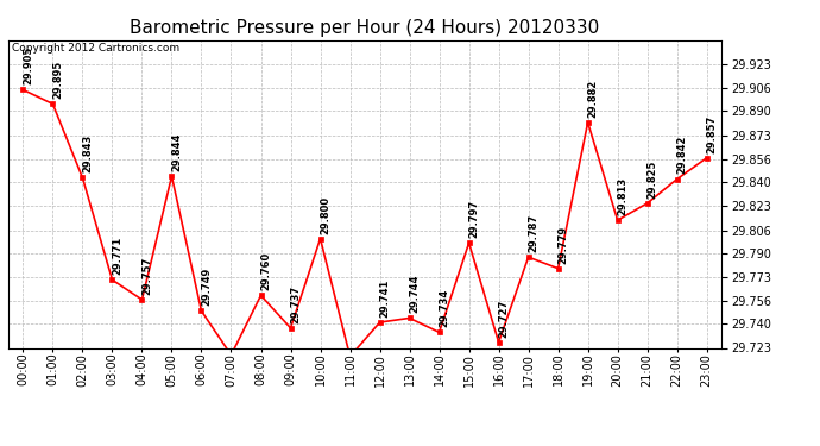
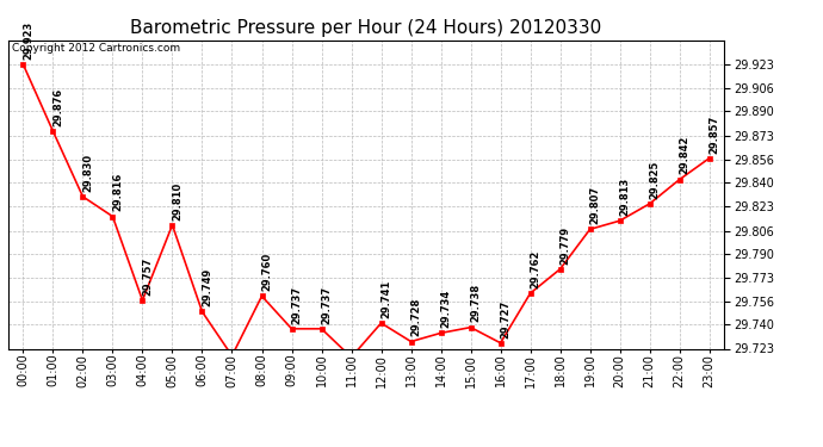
00:00: 29.905 -> 29.923
01:00: 29.895 -> 29.876
02:00: 29.843 -> 29.830
03:00: 29.771 -> 29.816
05:00: 29.844 -> 29.810
10:00: 29.800 -> 29.737
13:00: 29.744 -> 29.728
15:00: 29.797 -> 29.738
17:00: 29.787 -> 29.762
19:00: 29.882 -> 29.807
